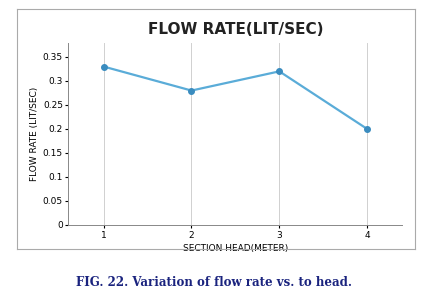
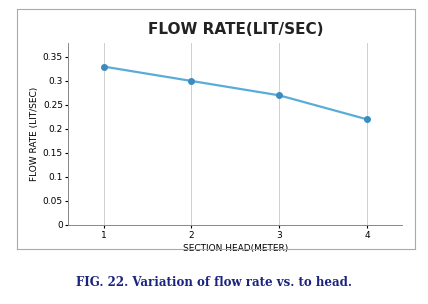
2: 0.28 -> 0.30
3: 0.32 -> 0.27
4: 0.20 -> 0.22
